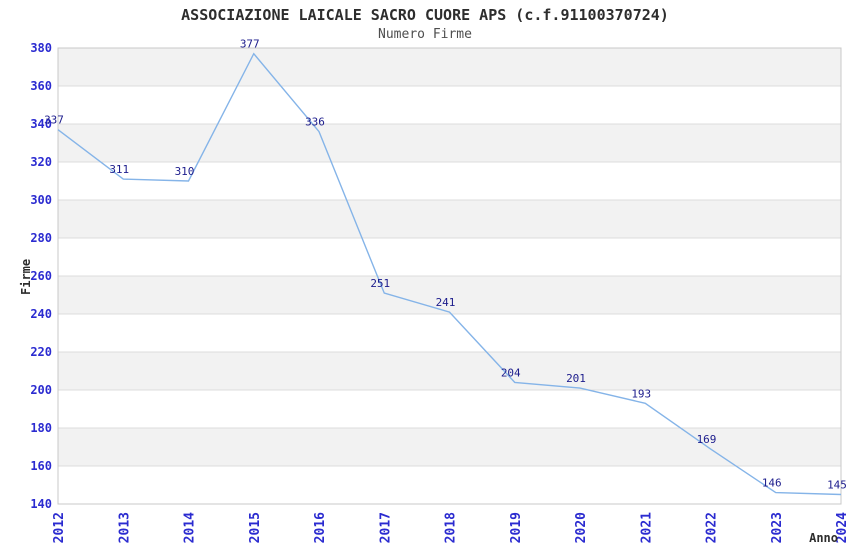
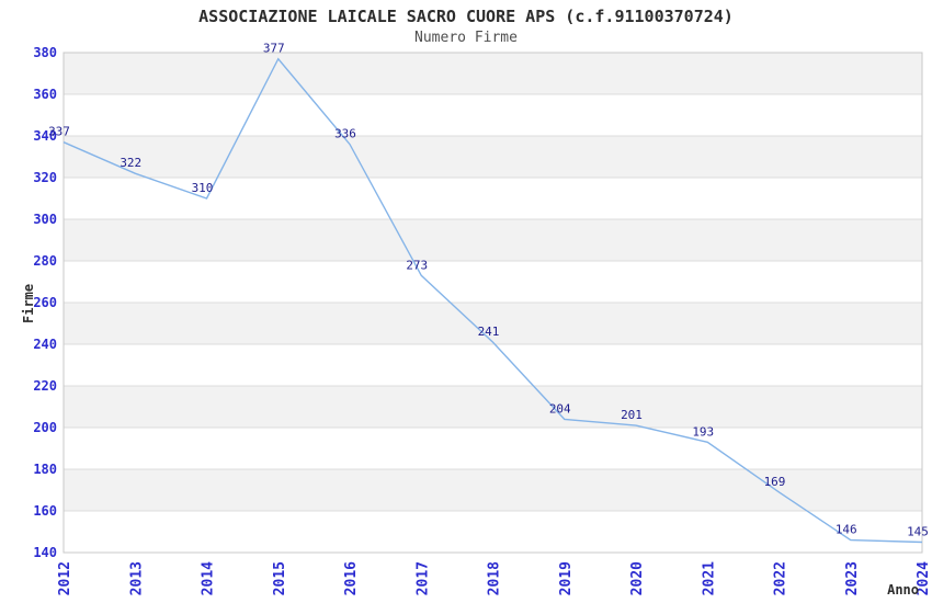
2013: 311 -> 322
2017: 251 -> 273
